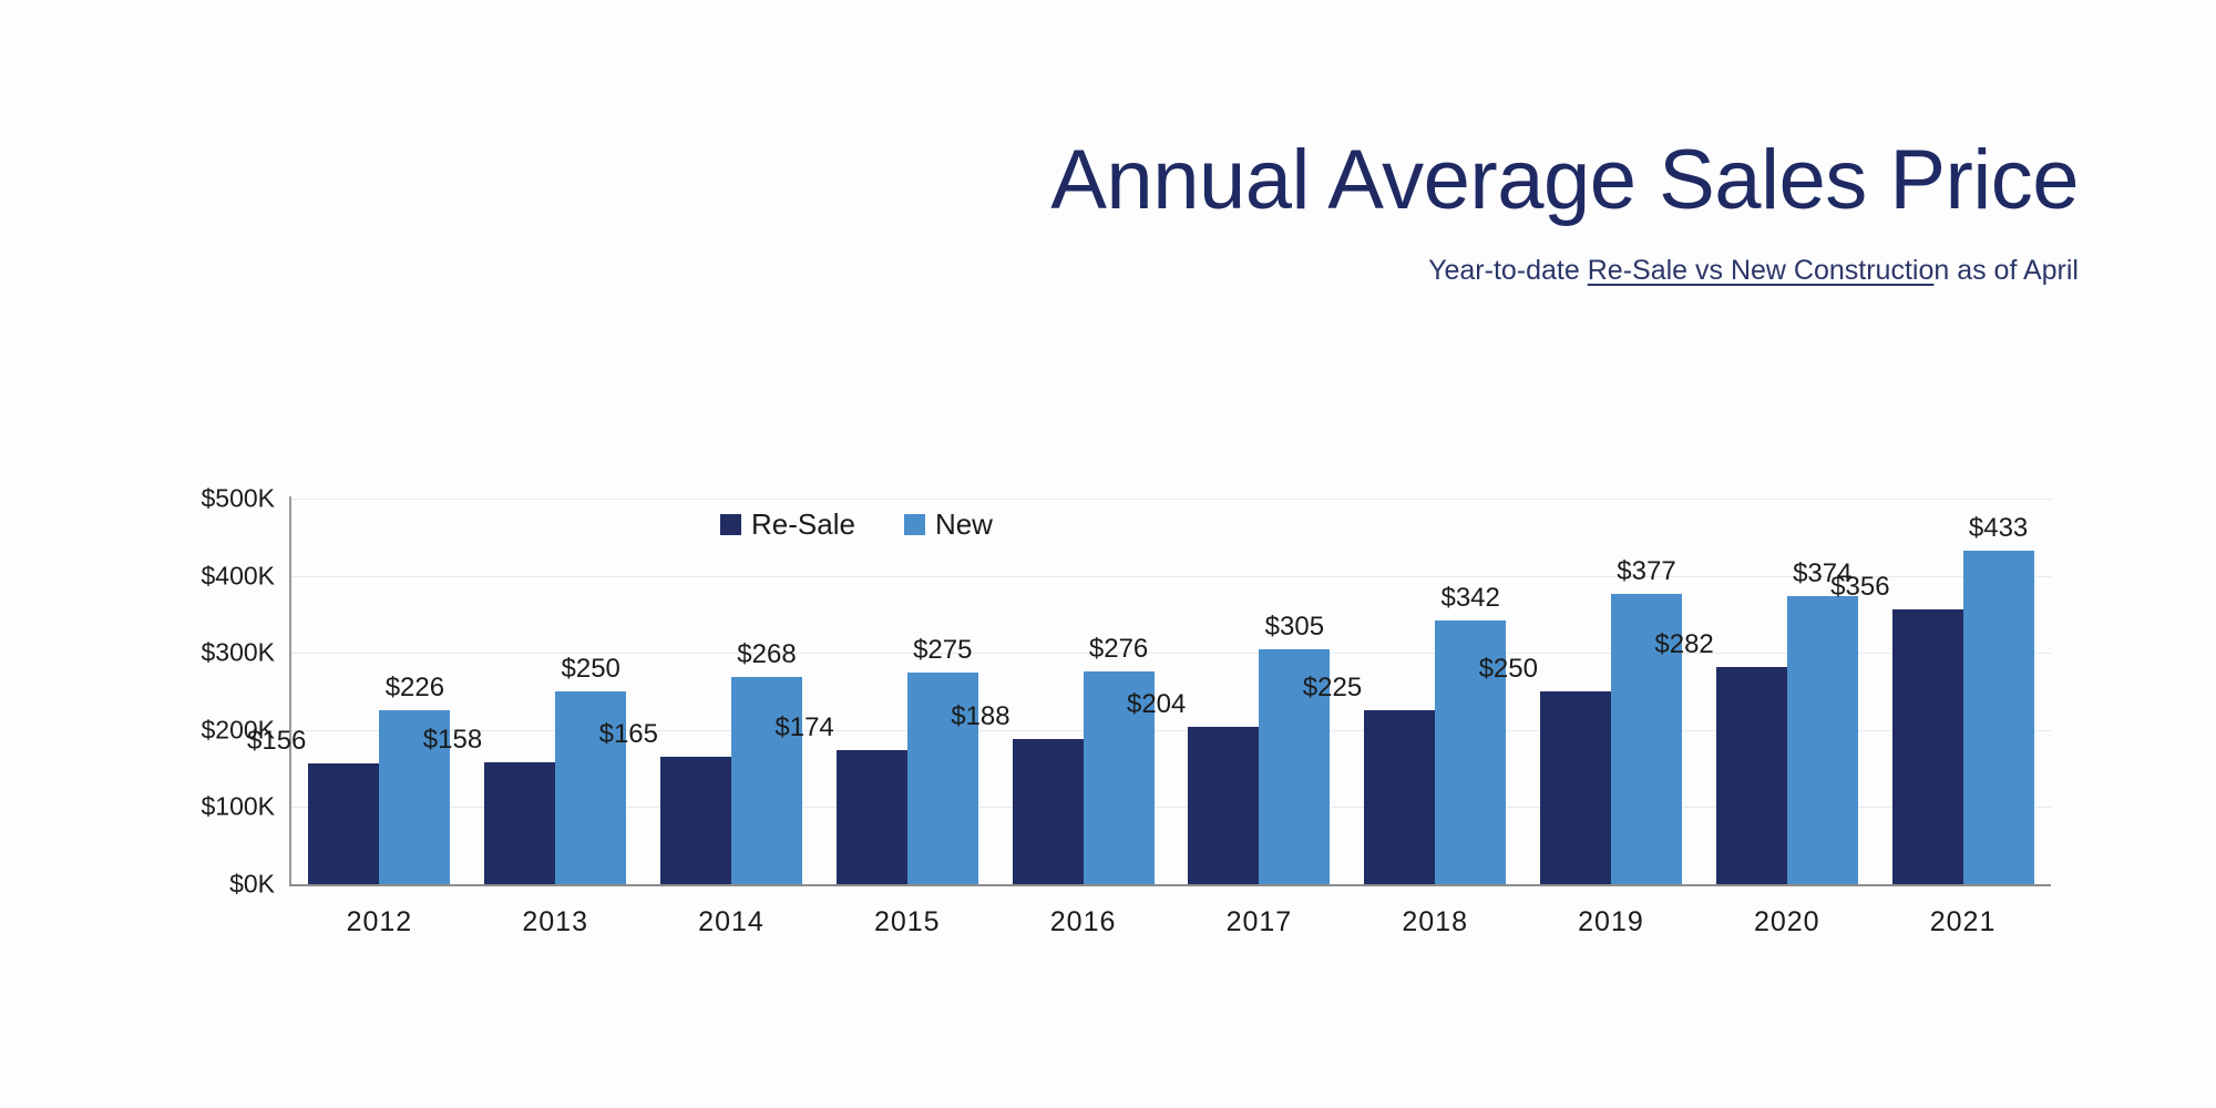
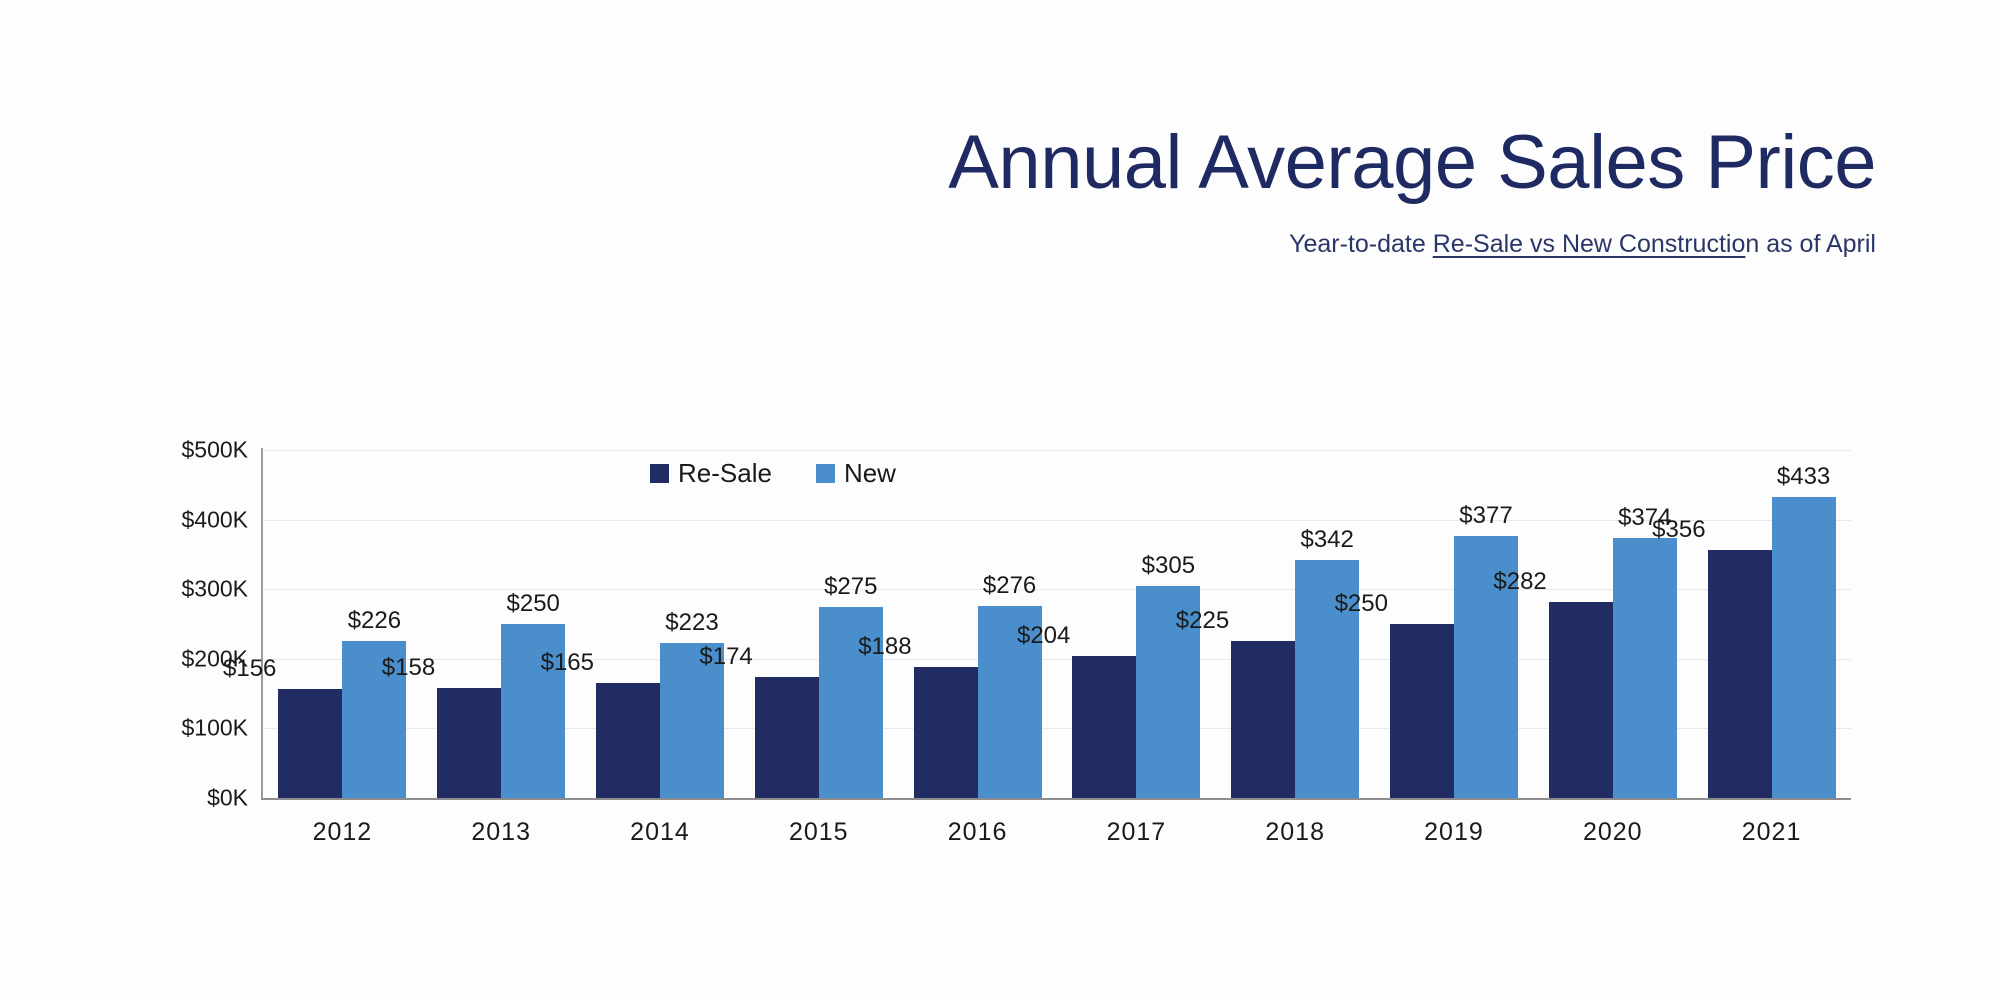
New/2014: $268 -> $223
